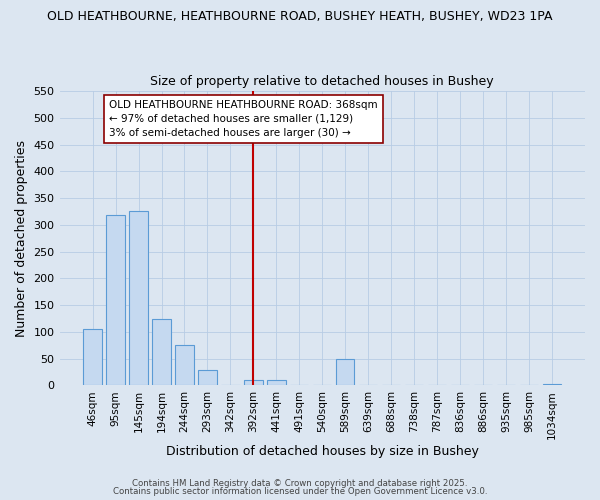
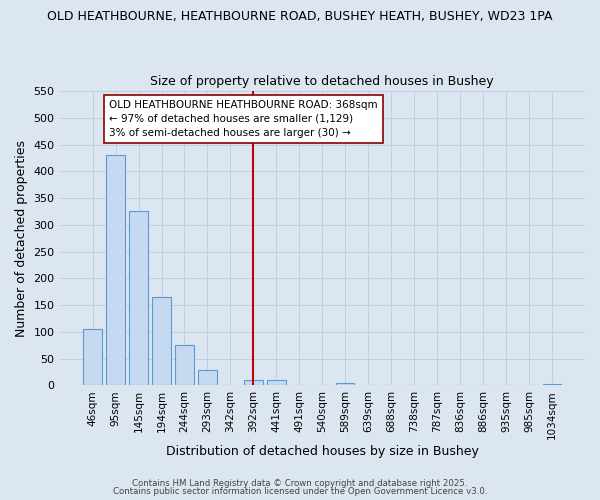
95sqm: 318 -> 430
194sqm: 124 -> 165
589sqm: 50 -> 5
